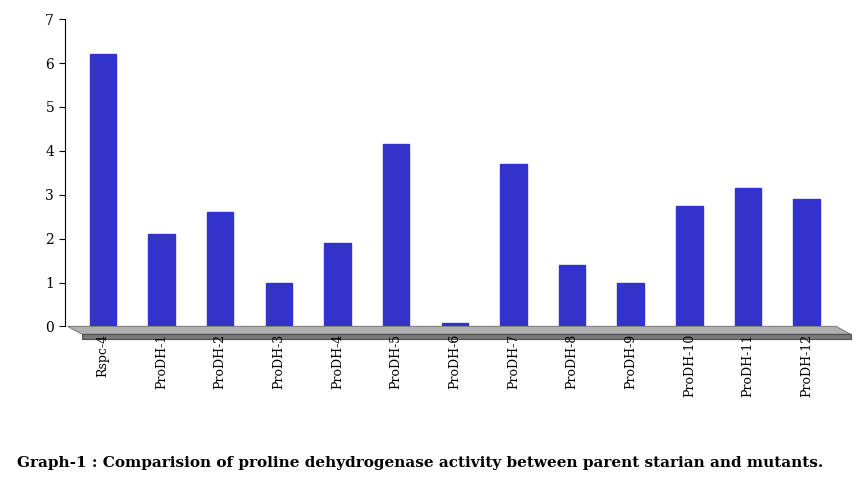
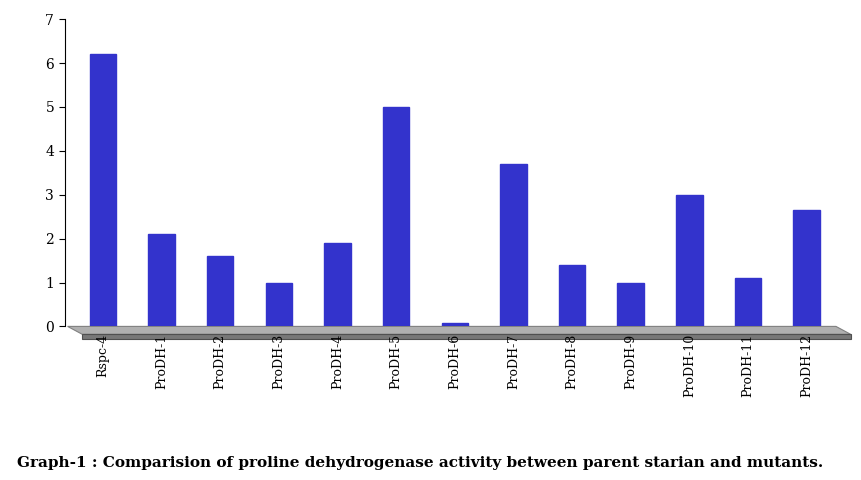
ProDH-2: 2.60 -> 1.60
ProDH-5: 4.15 -> 5.00
ProDH-10: 2.75 -> 3.00
ProDH-11: 3.15 -> 1.10
ProDH-12: 2.90 -> 2.65
